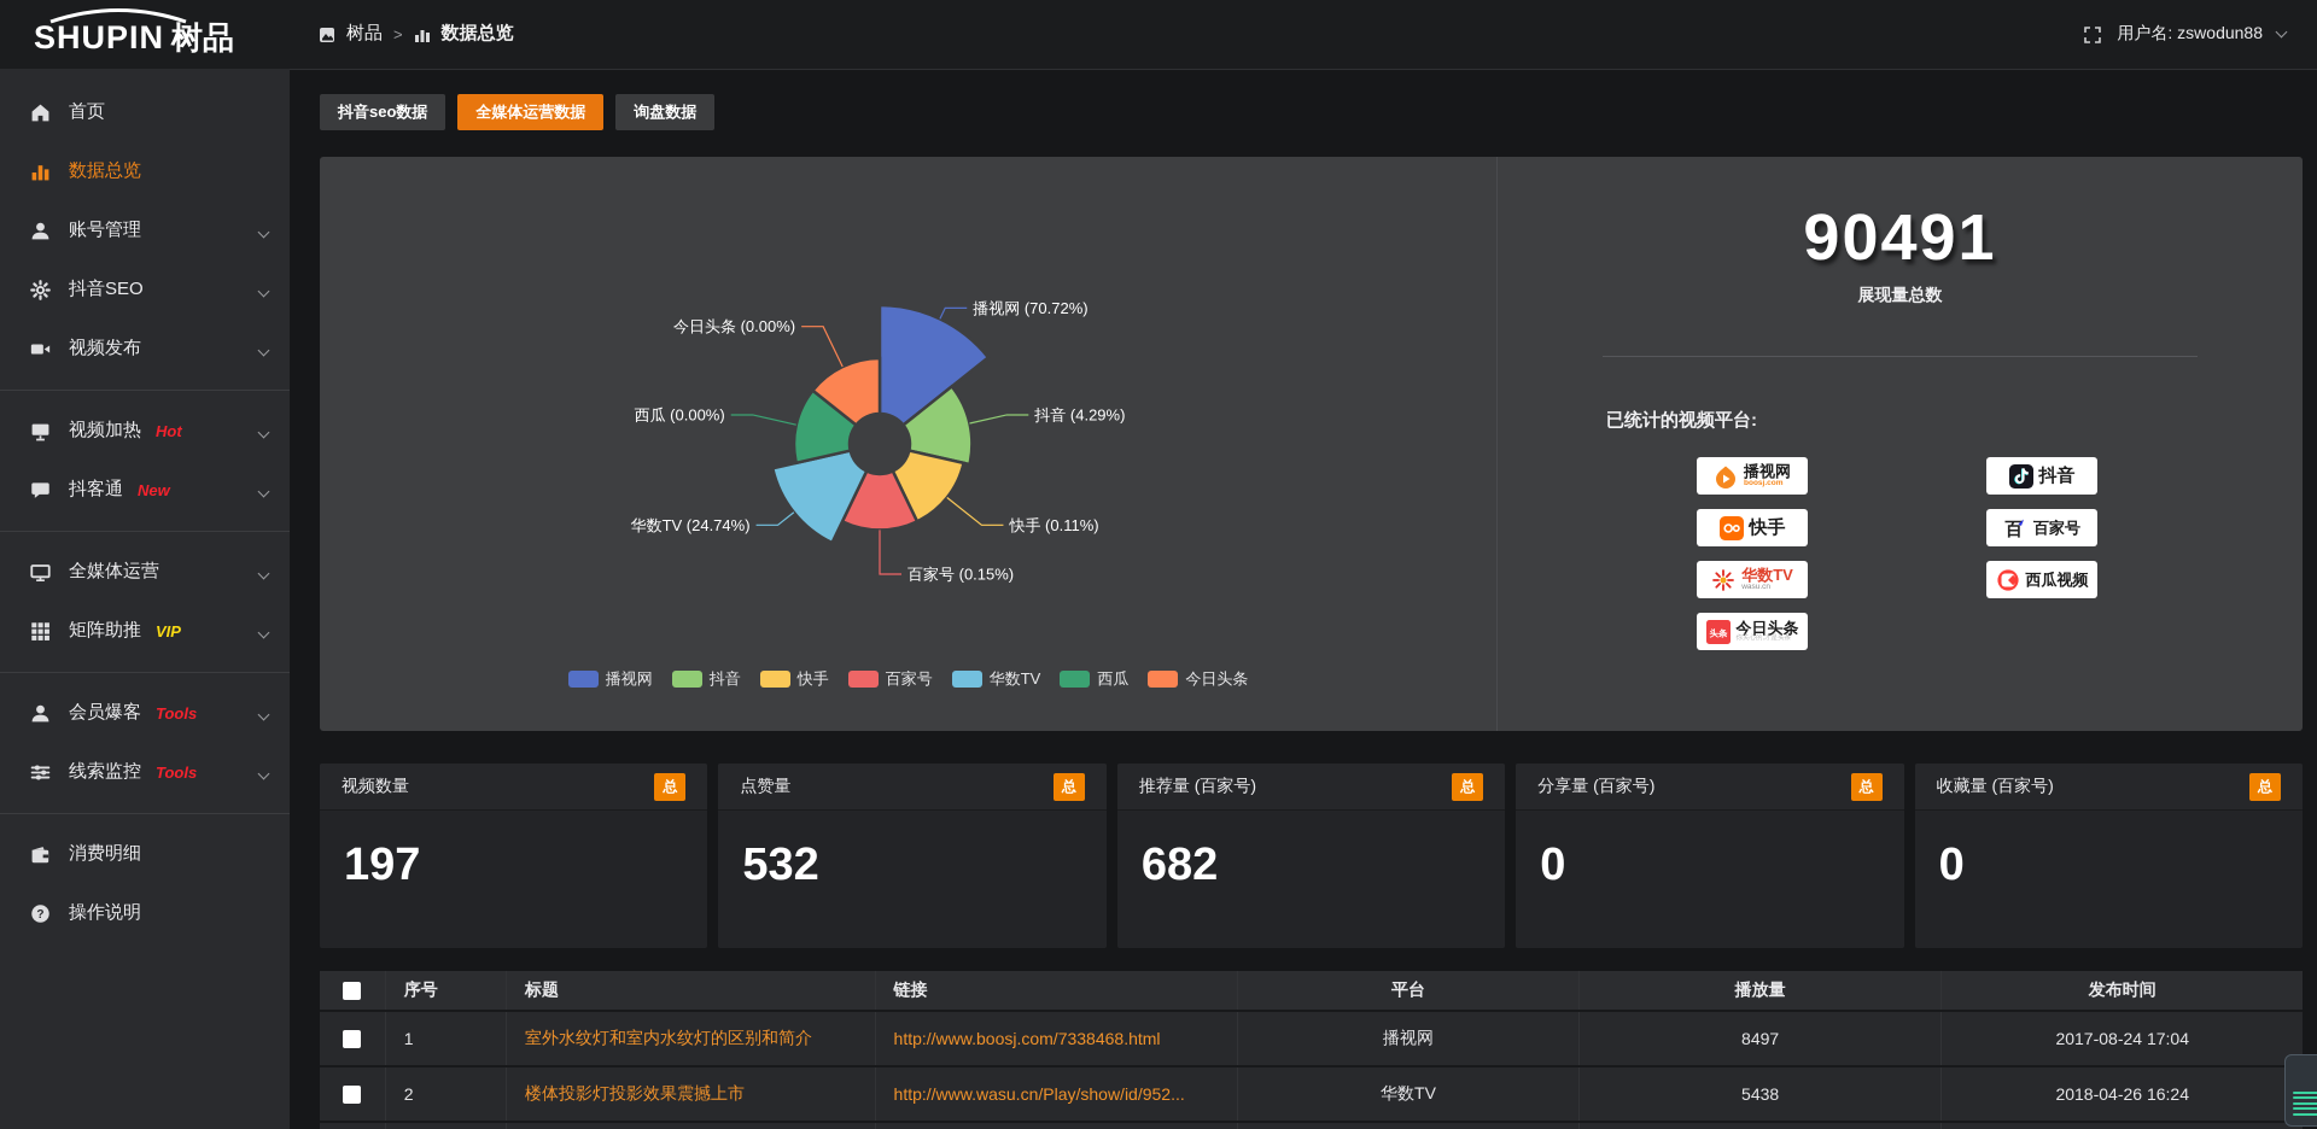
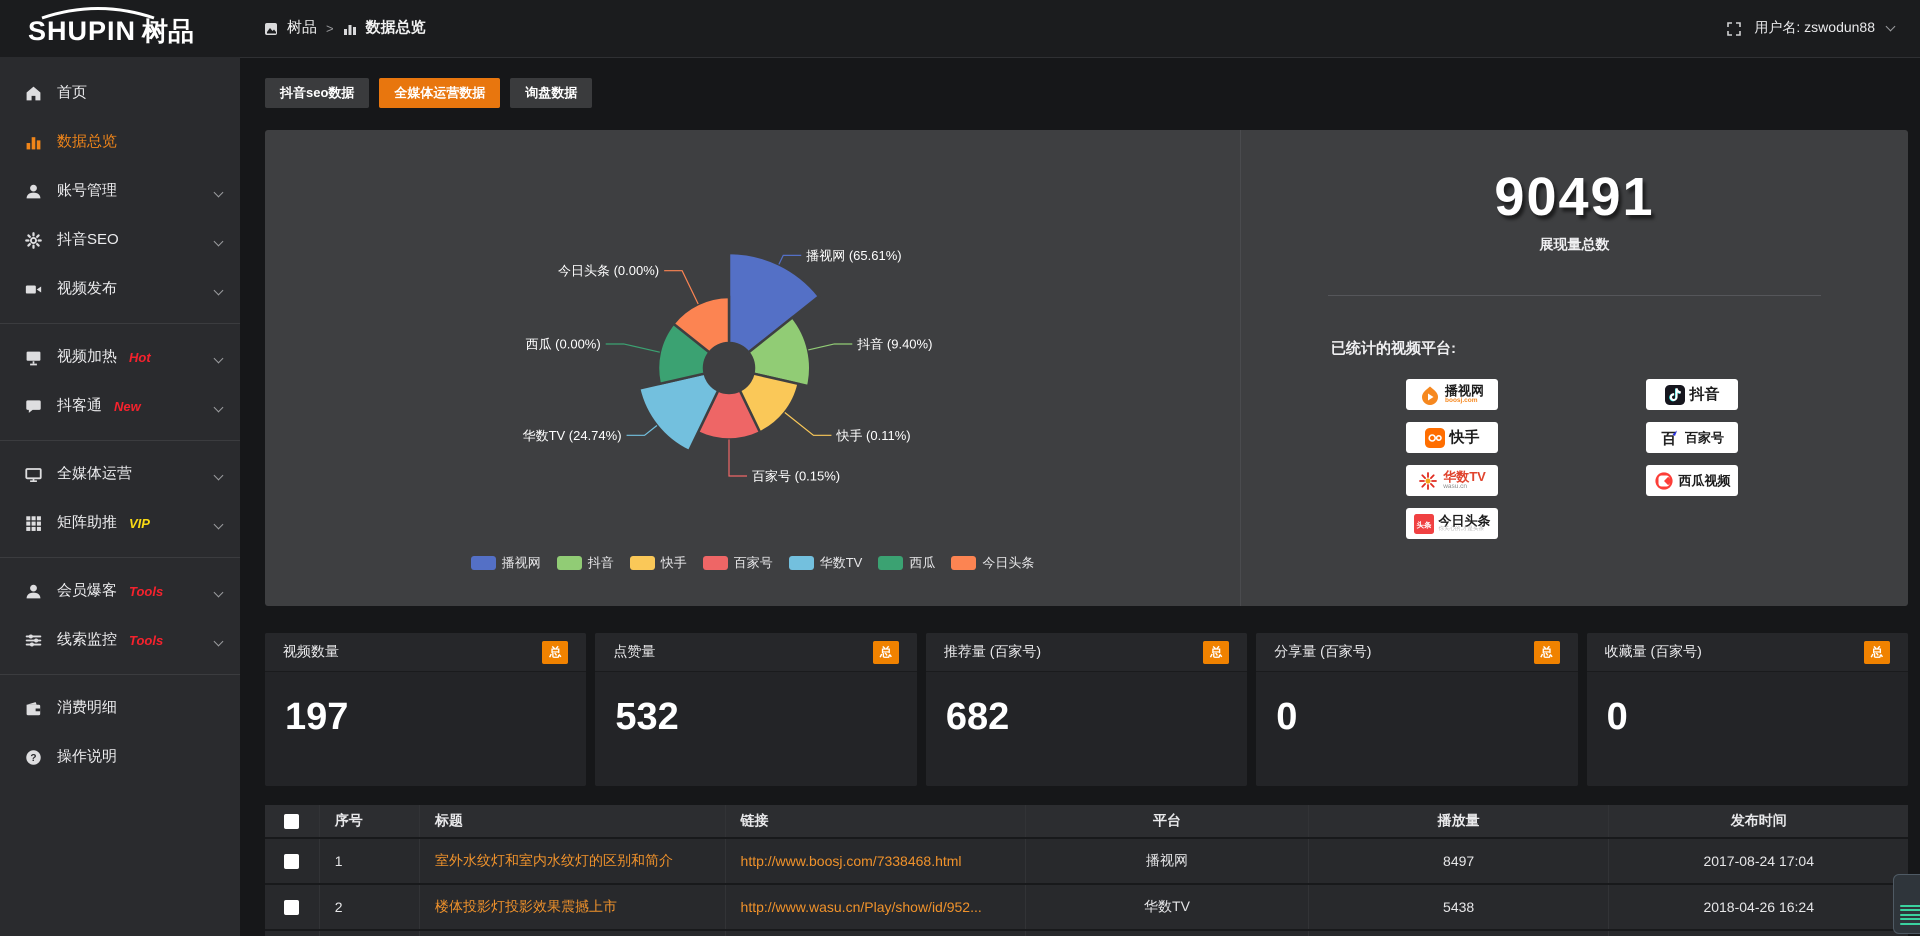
播视网: 70.72% -> 65.61%
抖音: 4.29% -> 9.40%
